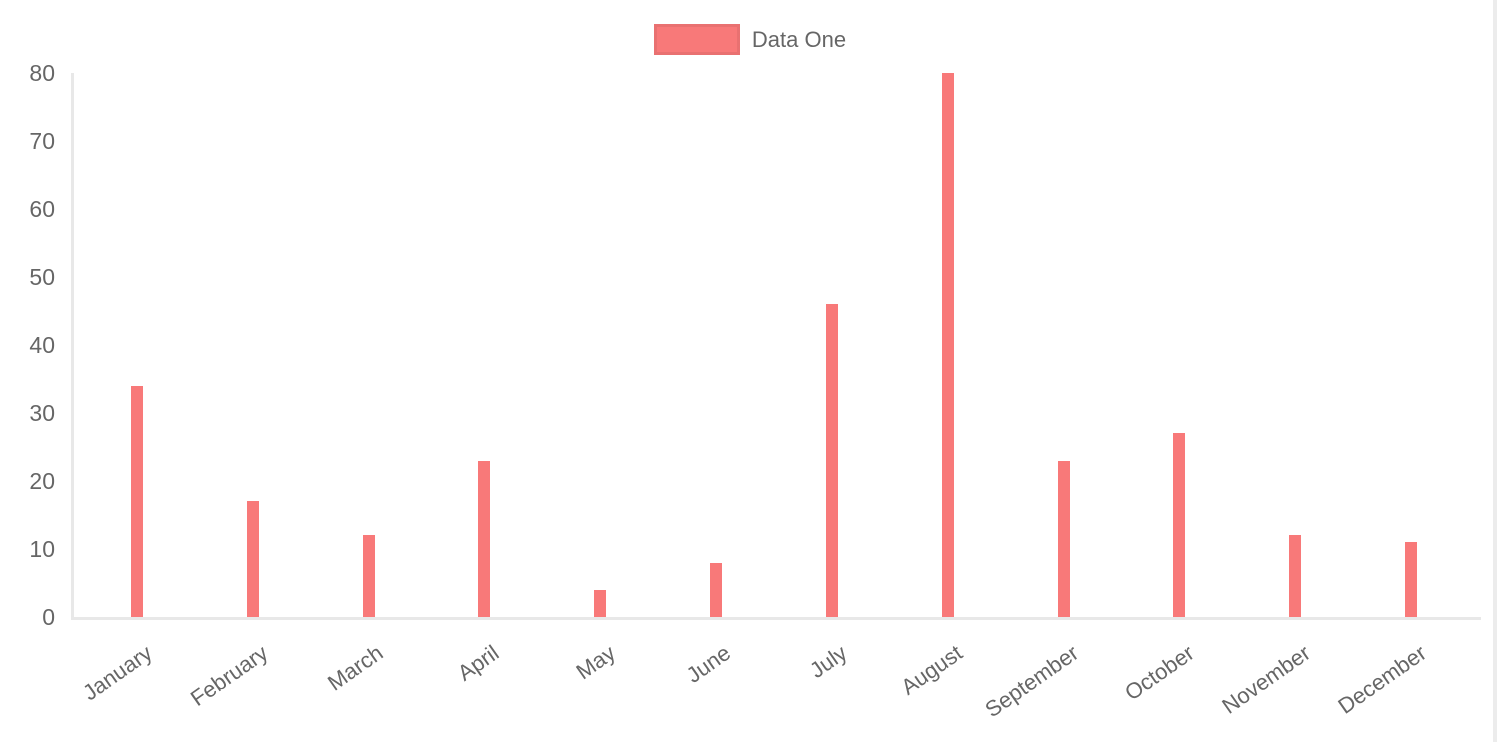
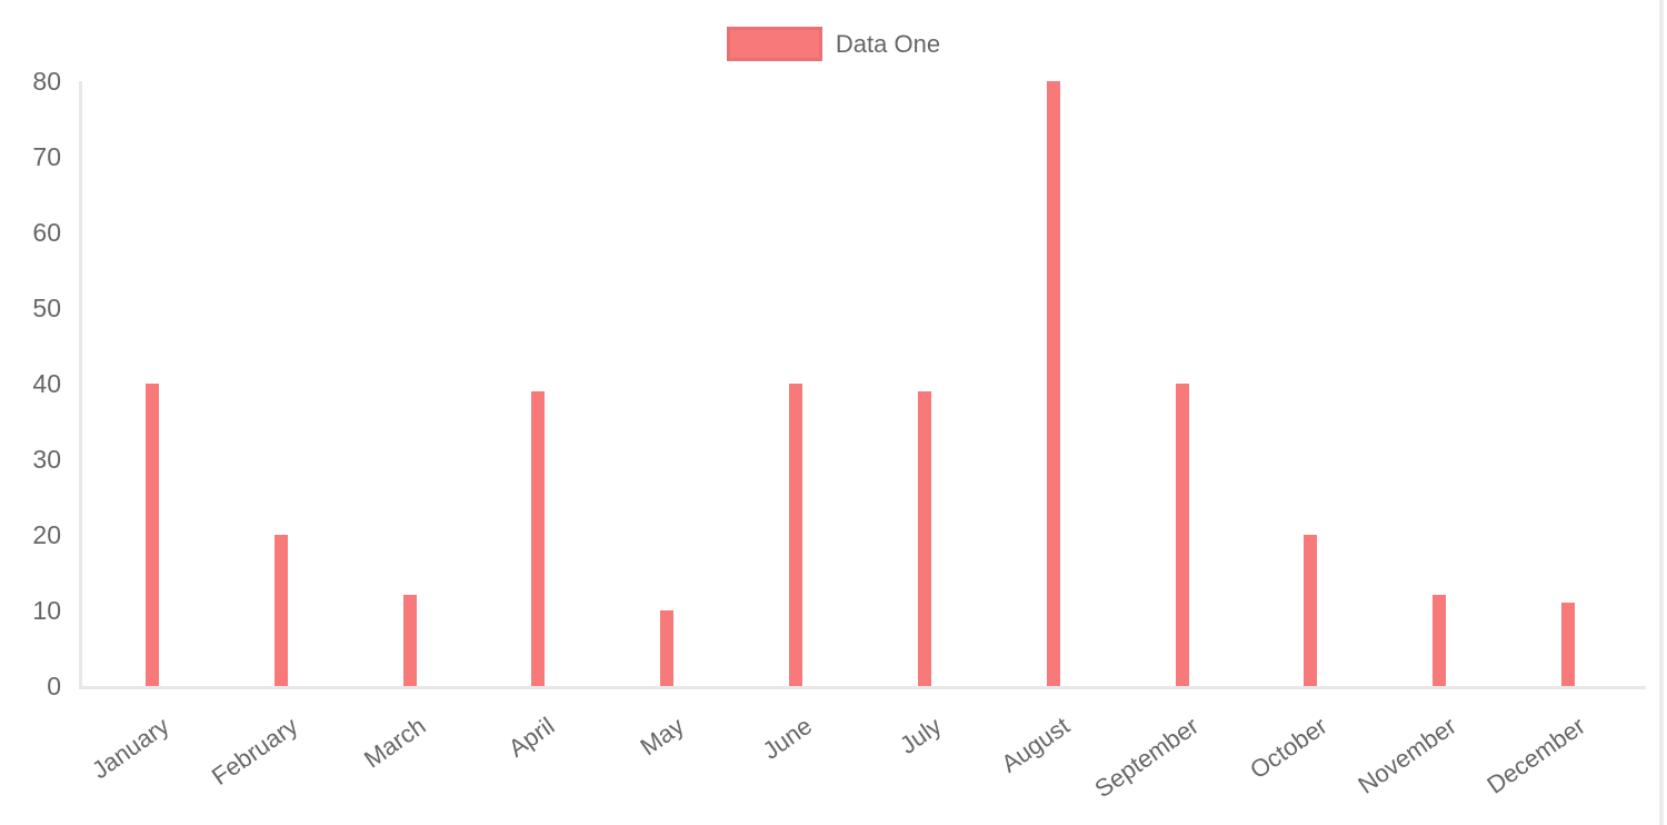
January: 34 -> 40
February: 17 -> 20
April: 23 -> 39
May: 4 -> 10
June: 8 -> 40
July: 46 -> 39
September: 23 -> 40
October: 27 -> 20
